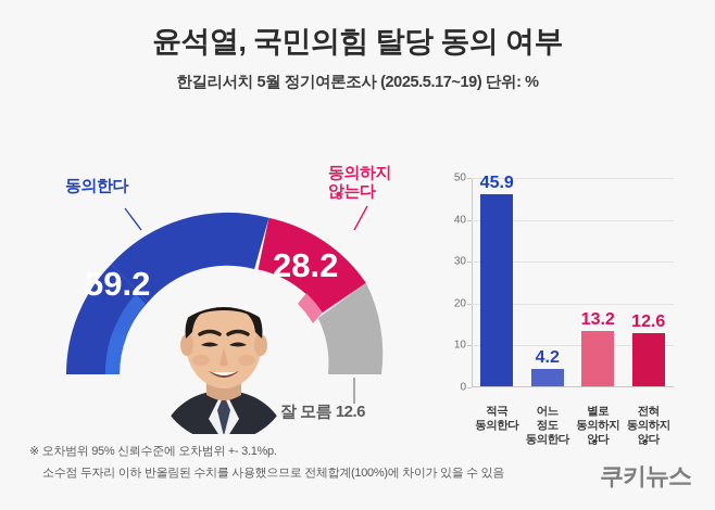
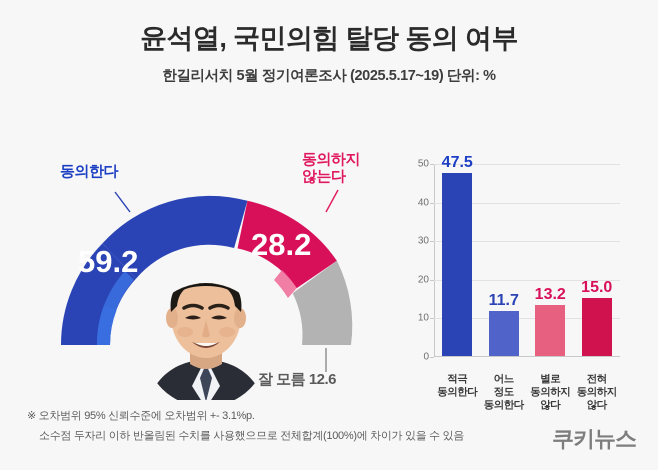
적극 동의한다: 45.9 -> 47.5
어느 정도 동의한다: 4.2 -> 11.7
전혀 동의하지 않다: 12.6 -> 15.0
